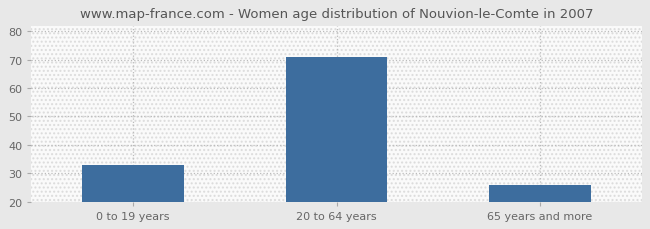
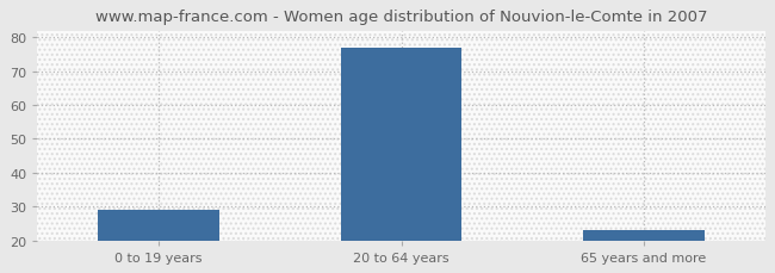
0 to 19 years: 33 -> 29
20 to 64 years: 71 -> 77
65 years and more: 26 -> 23
